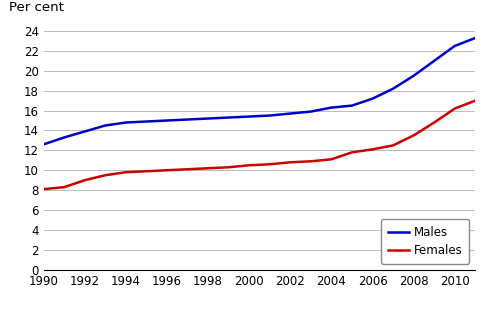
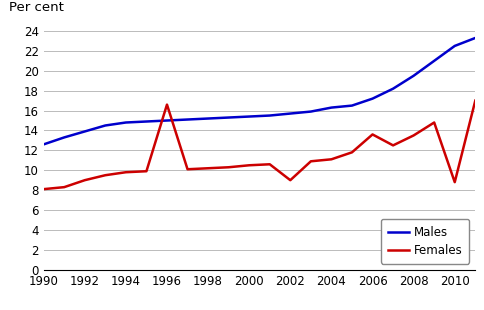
Females/1996: 10.0 -> 16.6
Females/2002: 10.8 -> 9.0
Females/2006: 12.1 -> 13.6
Females/2010: 16.2 -> 8.8
